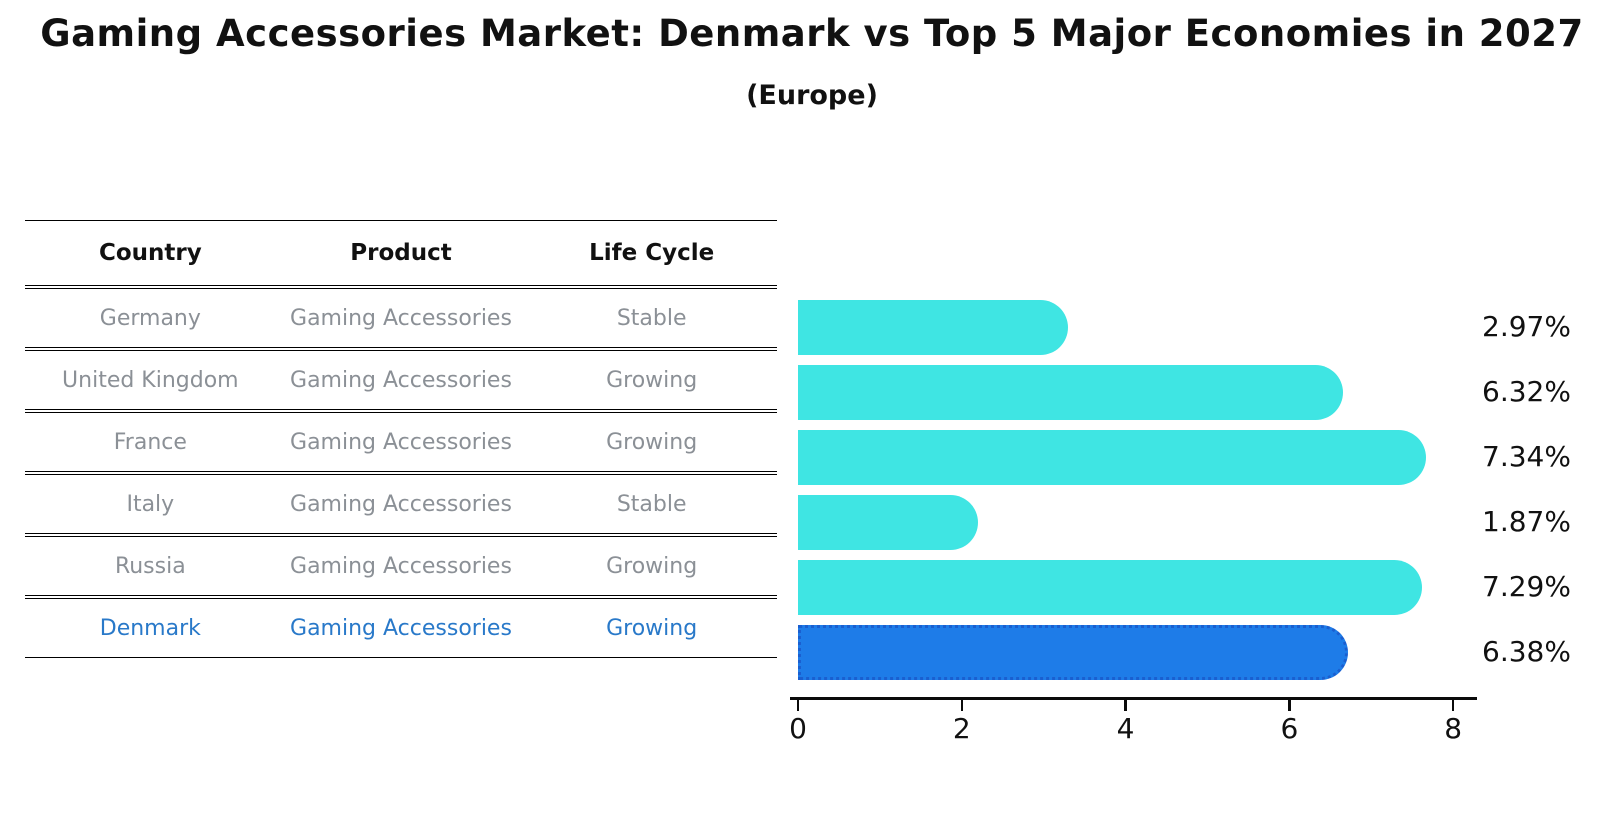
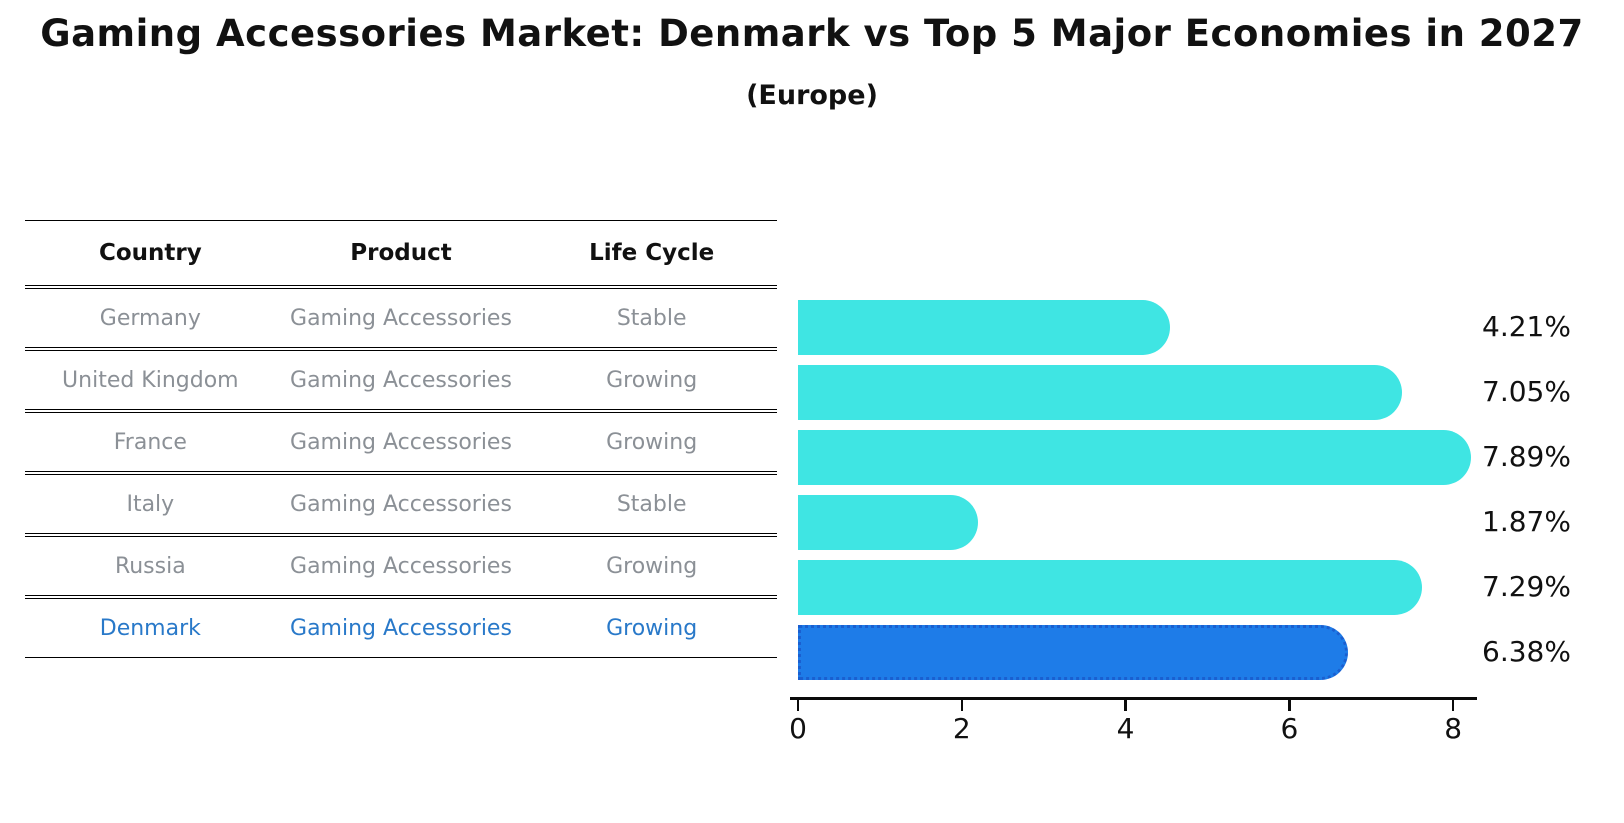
Germany: 2.97% -> 4.21%
United Kingdom: 6.32% -> 7.05%
France: 7.34% -> 7.89%
